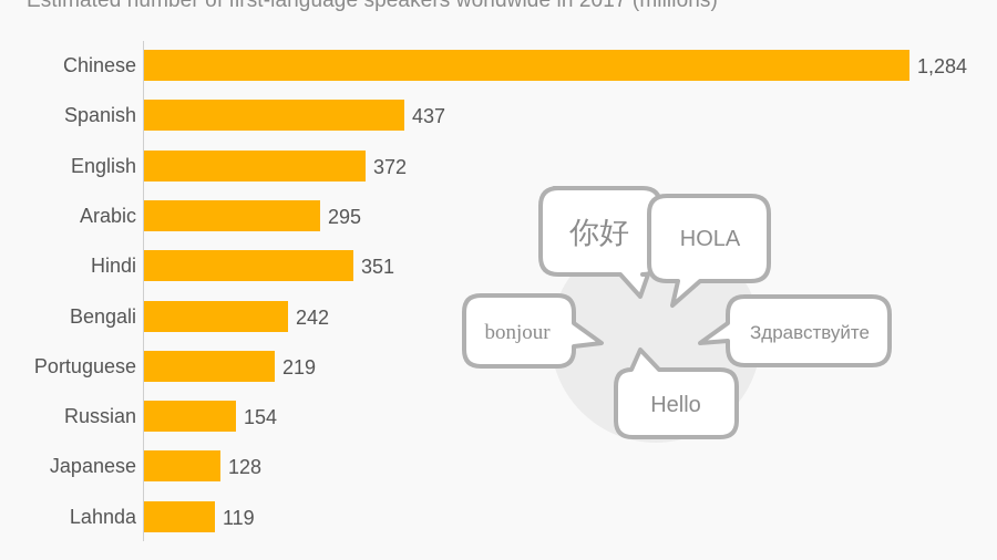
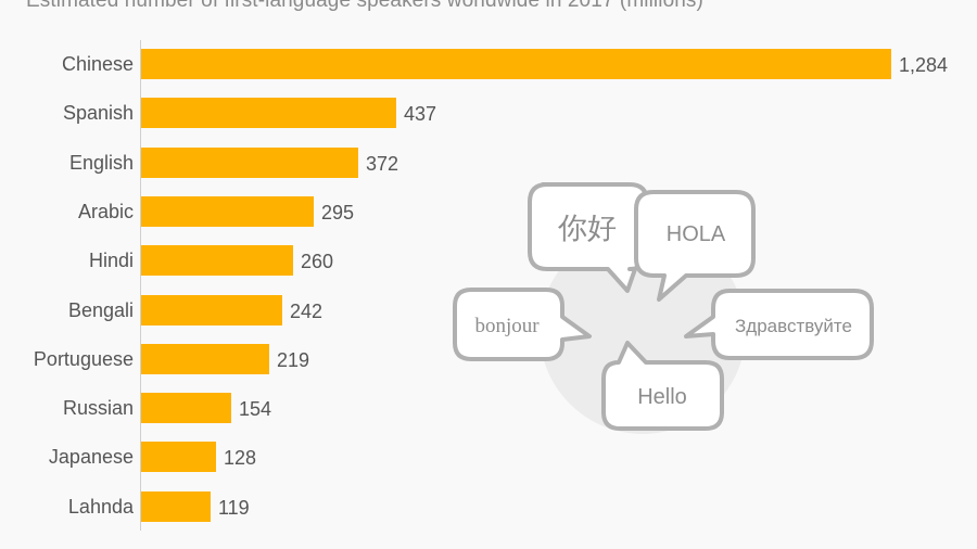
Hindi: 351 -> 260
